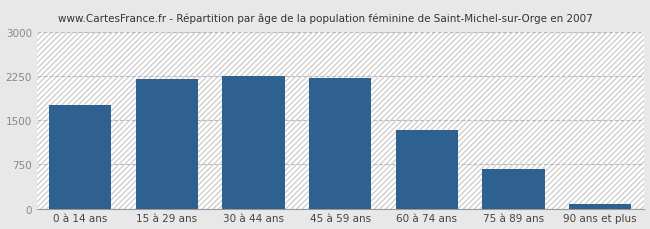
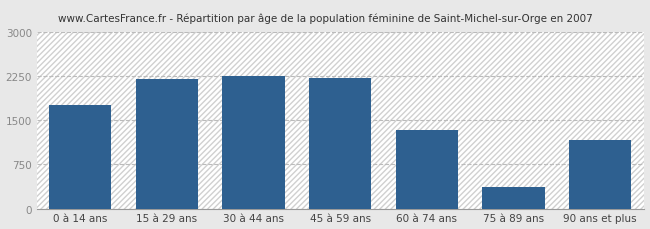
75 à 89 ans: 670 -> 360
90 ans et plus: 80 -> 1160
